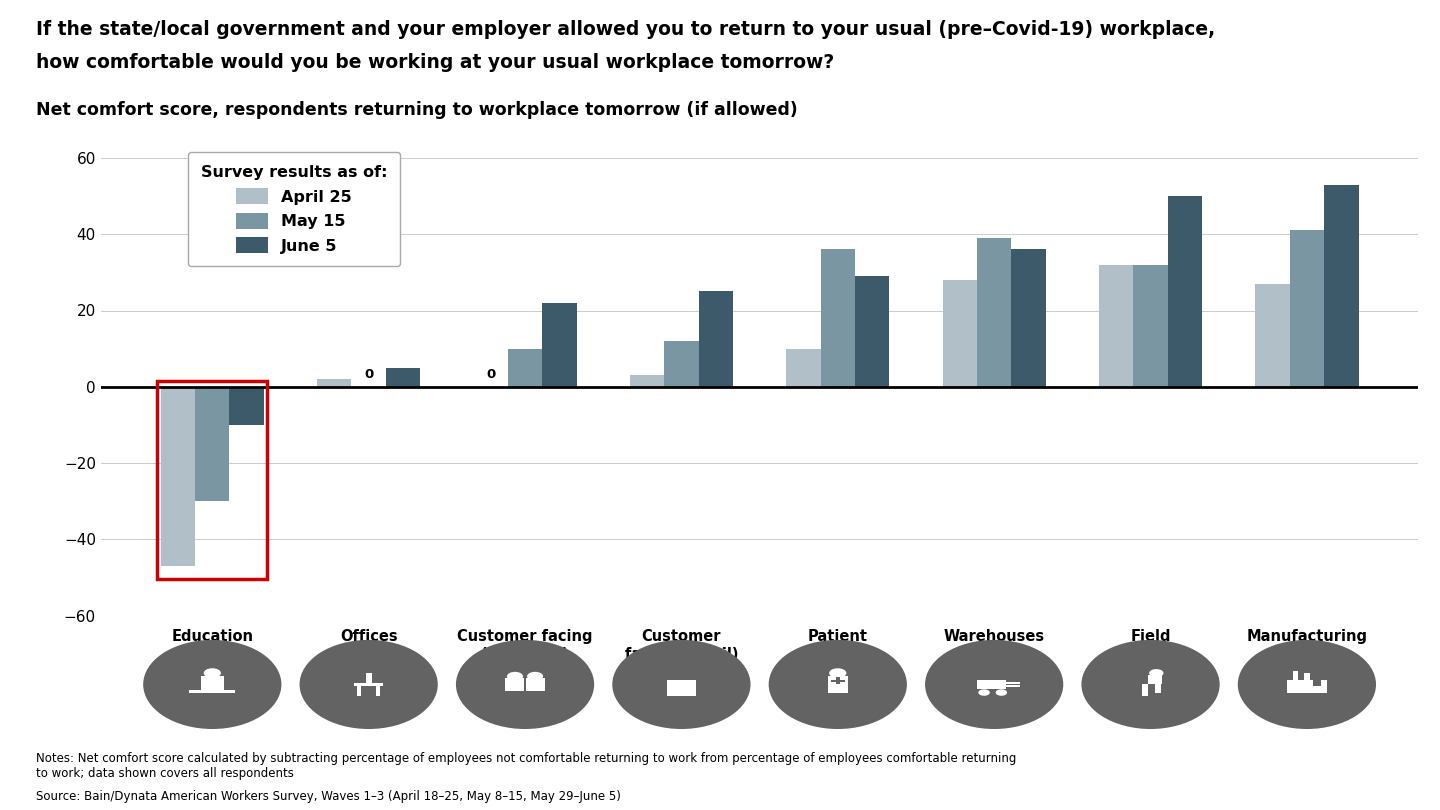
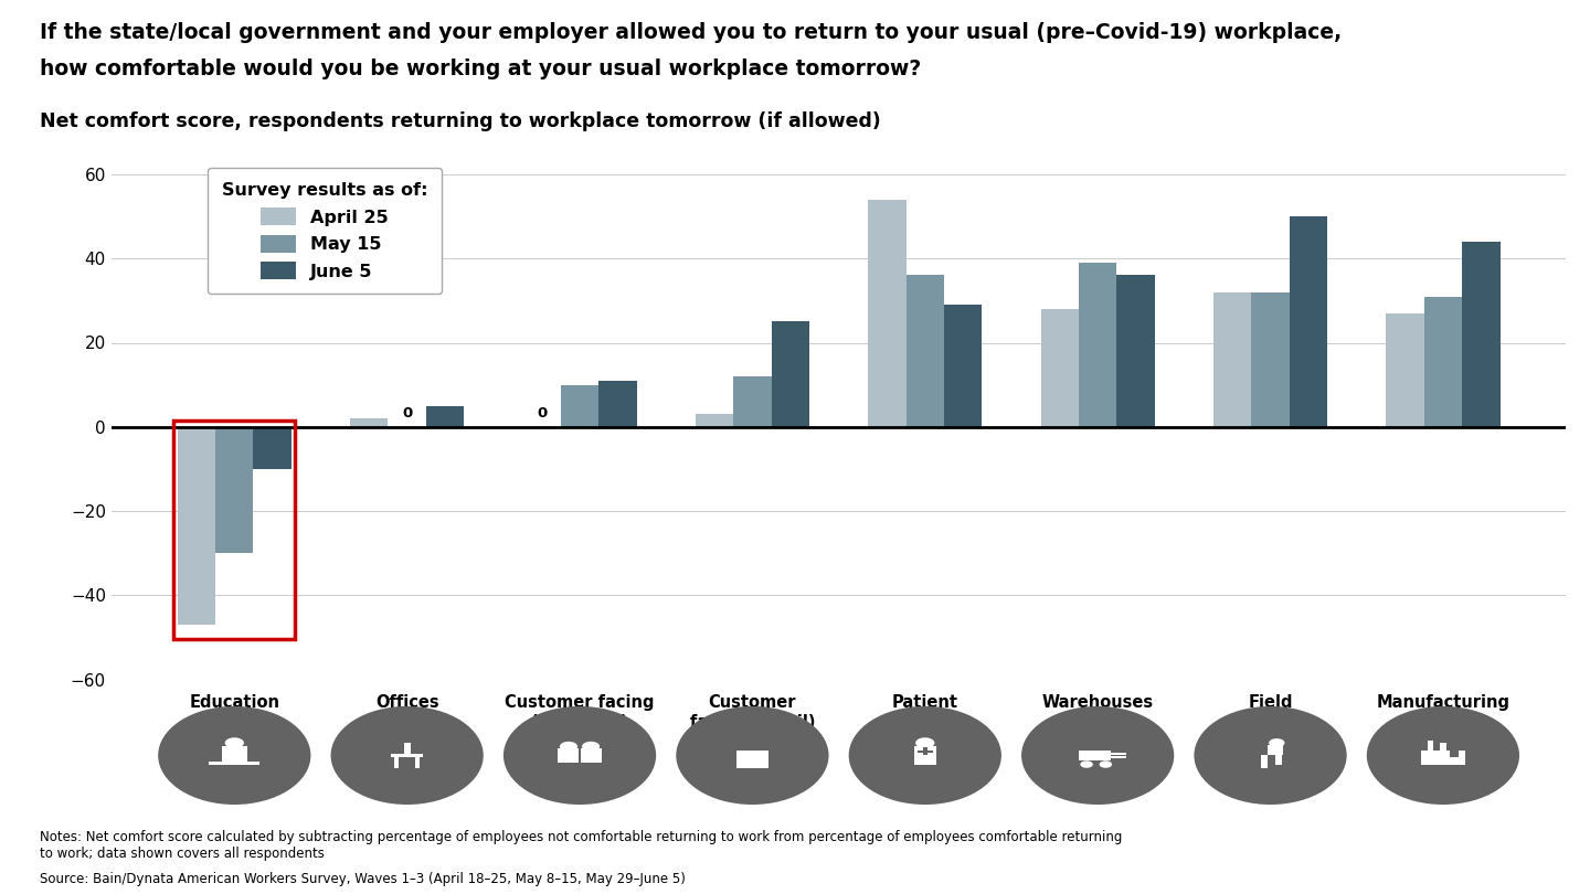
June 5/Customer facing (nonretail): 22 -> 11
April 25/Patient facing: 10 -> 54
May 15/Manufacturing: 41 -> 31
June 5/Manufacturing: 53 -> 44
